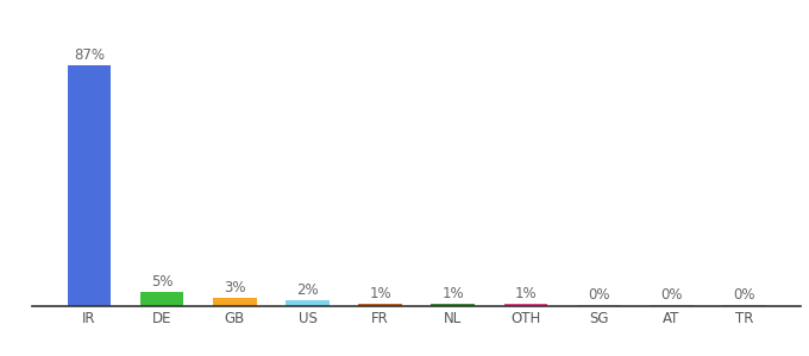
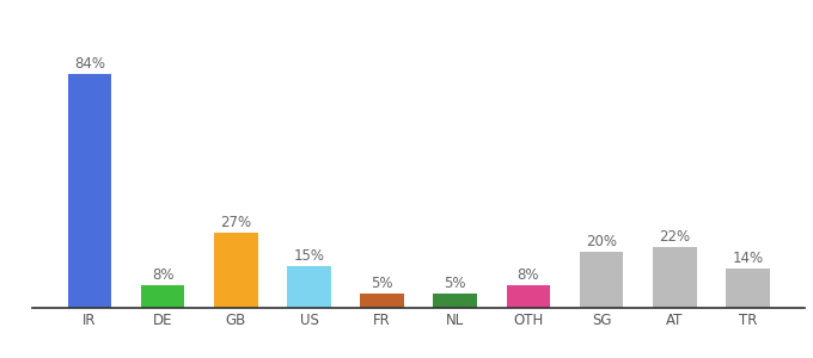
IR: 87% -> 84%
DE: 5% -> 8%
GB: 3% -> 27%
US: 2% -> 15%
FR: 1% -> 5%
NL: 1% -> 5%
OTH: 1% -> 8%
SG: 0% -> 20%
AT: 0% -> 22%
TR: 0% -> 14%
